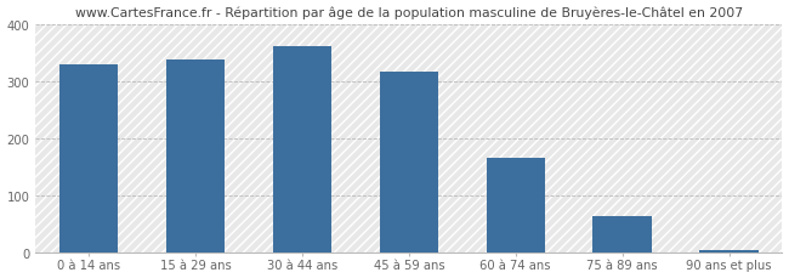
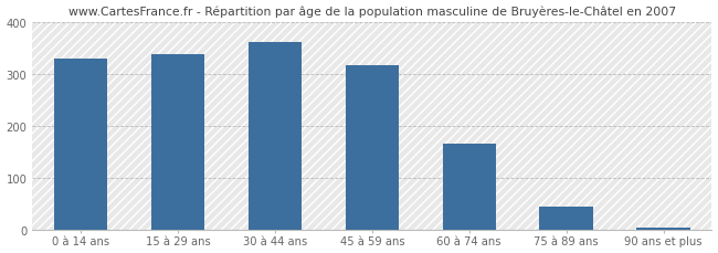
75 à 89 ans: 63 -> 45
